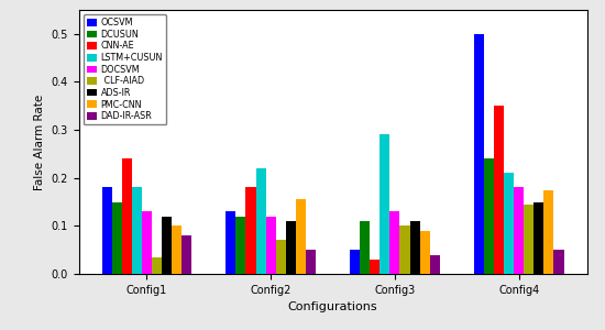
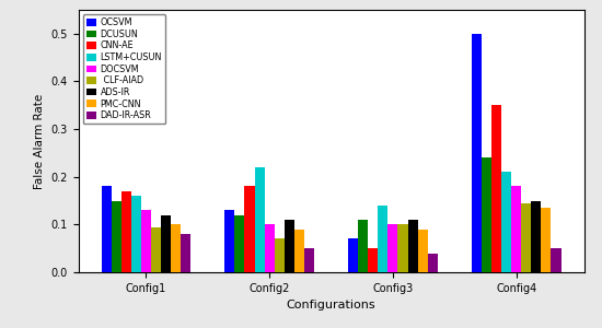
CNN-AE/Config1: 0.24 -> 0.17
LSTM+CUSUN/Config1: 0.18 -> 0.16
CLF-AIAD/Config1: 0.035 -> 0.095
DOCSVM/Config2: 0.12 -> 0.10
PMC-CNN/Config2: 0.155 -> 0.090
OCSVM/Config3: 0.05 -> 0.07
CNN-AE/Config3: 0.03 -> 0.05
LSTM+CUSUN/Config3: 0.29 -> 0.14
DOCSVM/Config3: 0.13 -> 0.10
PMC-CNN/Config4: 0.175 -> 0.135
